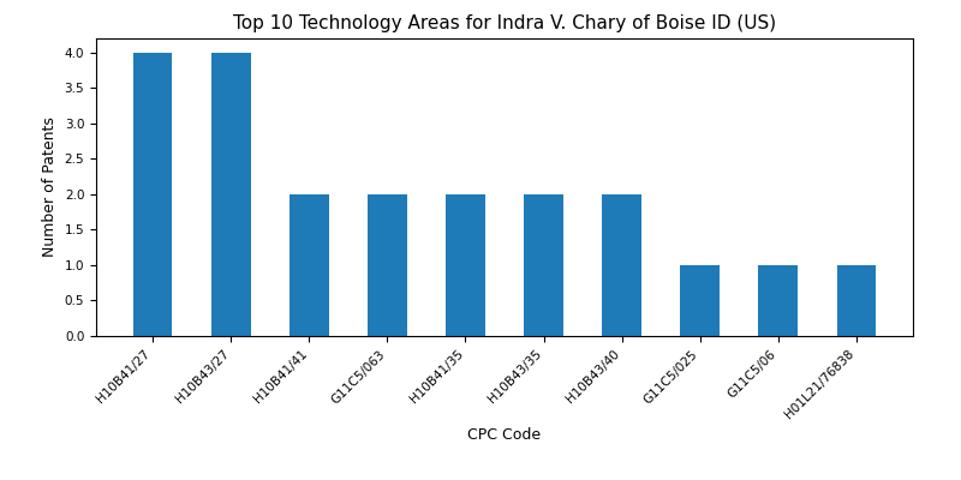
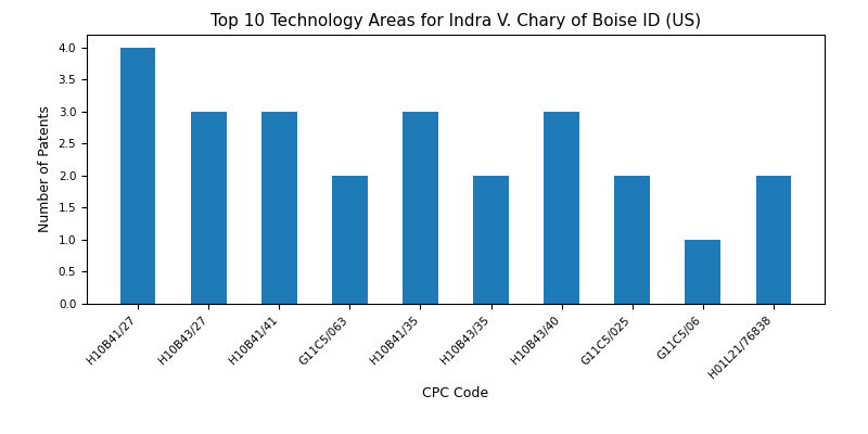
H10B43/27: 4 -> 3
H10B41/41: 2 -> 3
H10B41/35: 2 -> 3
H10B43/40: 2 -> 3
G11C5/025: 1 -> 2
H01L21/76838: 1 -> 2
